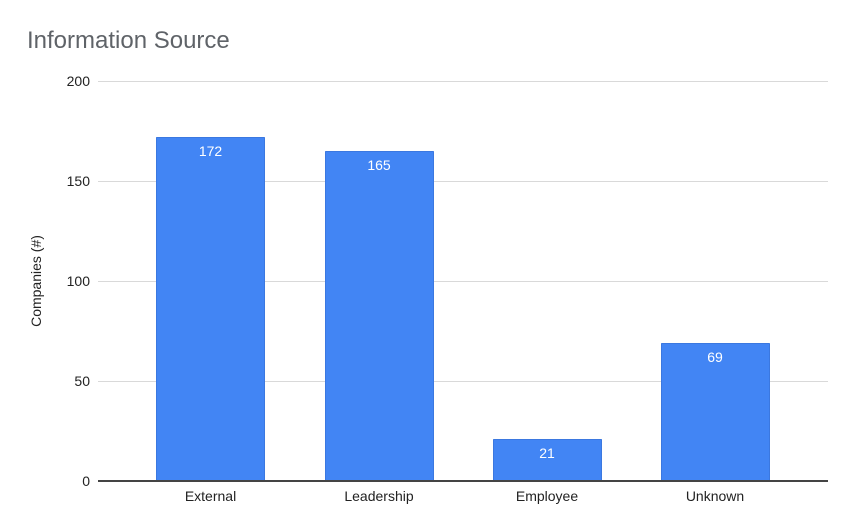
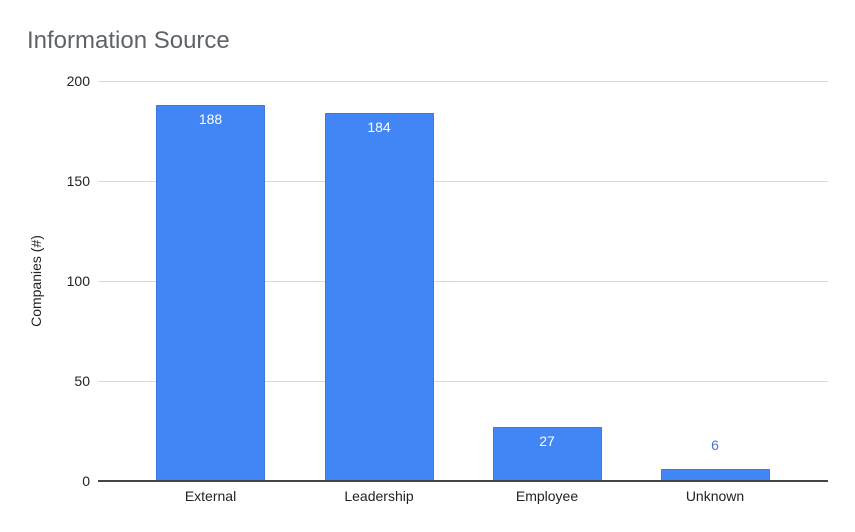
External: 172 -> 188
Leadership: 165 -> 184
Employee: 21 -> 27
Unknown: 69 -> 6
